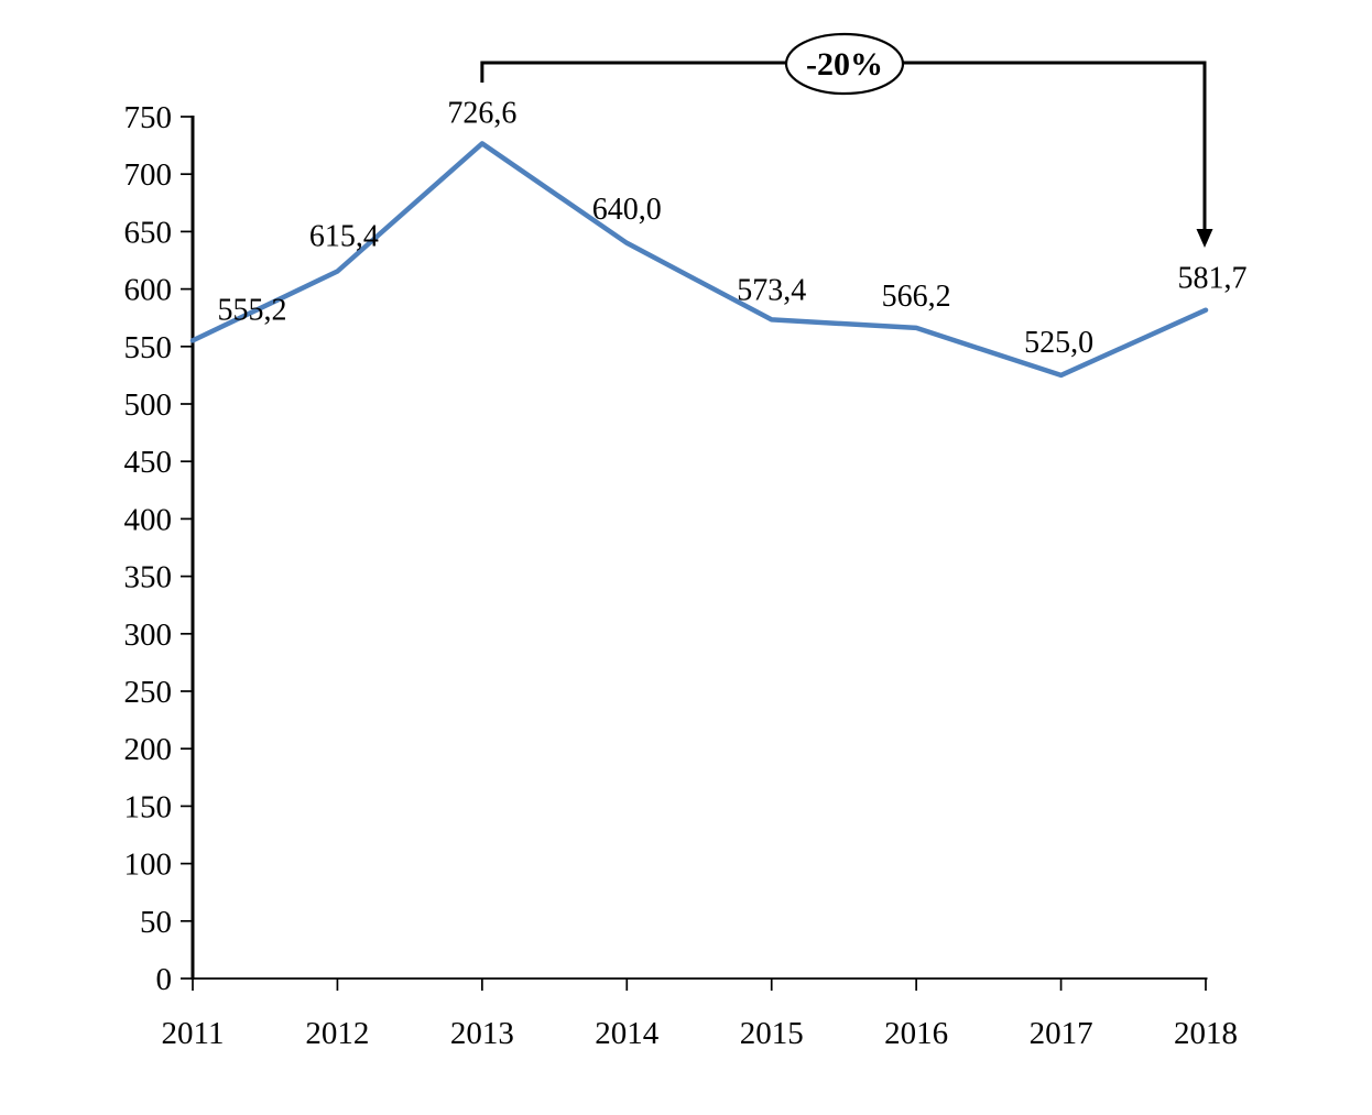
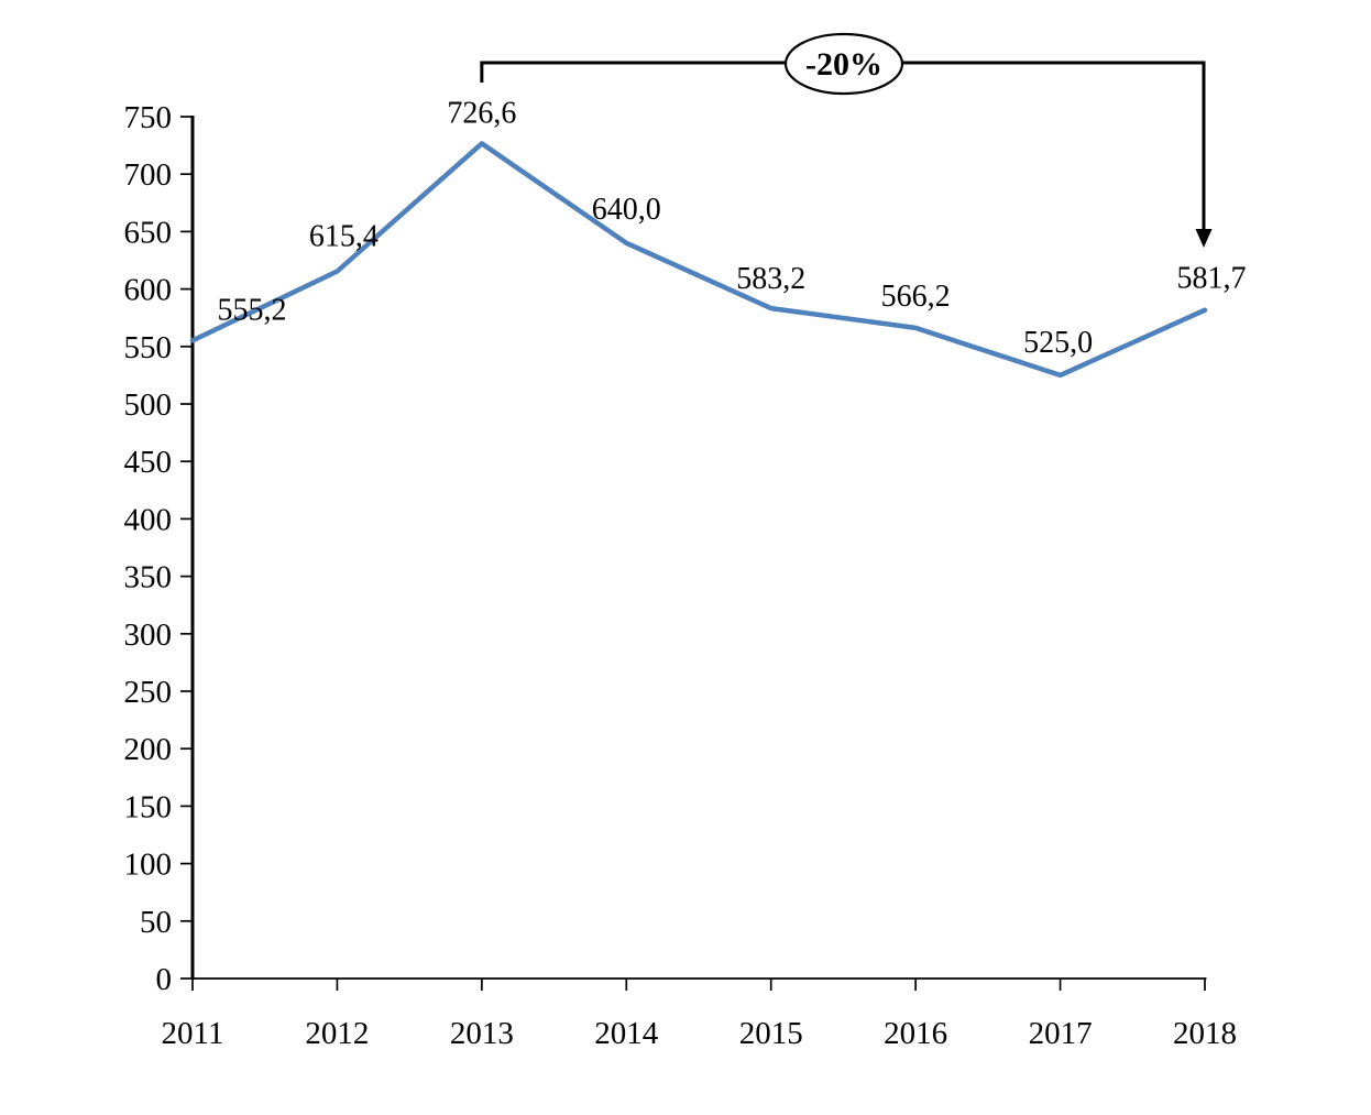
2015: 573,4 -> 583,2
